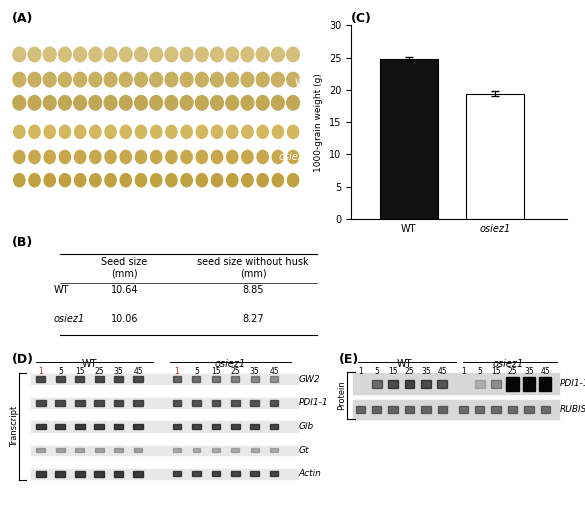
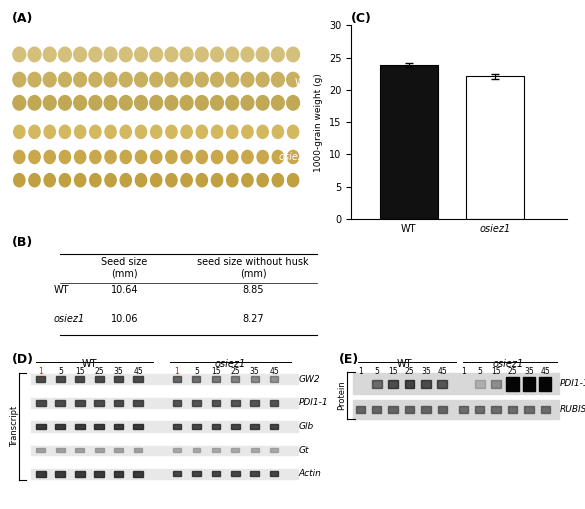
WT: 24.8 -> 23.8
osiez1: 19.4 -> 22.1
